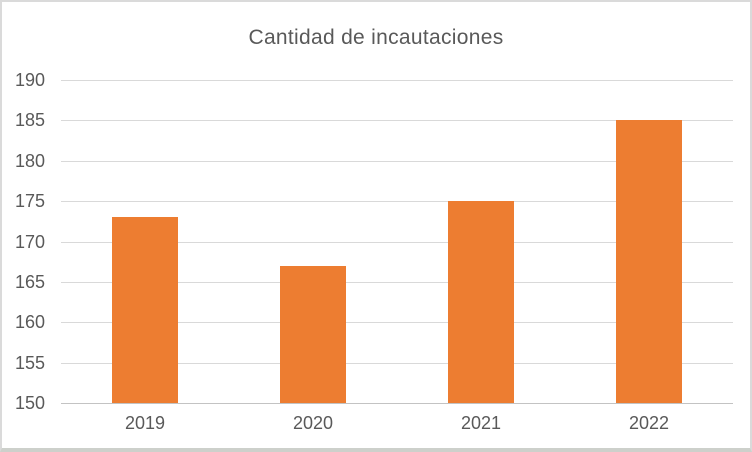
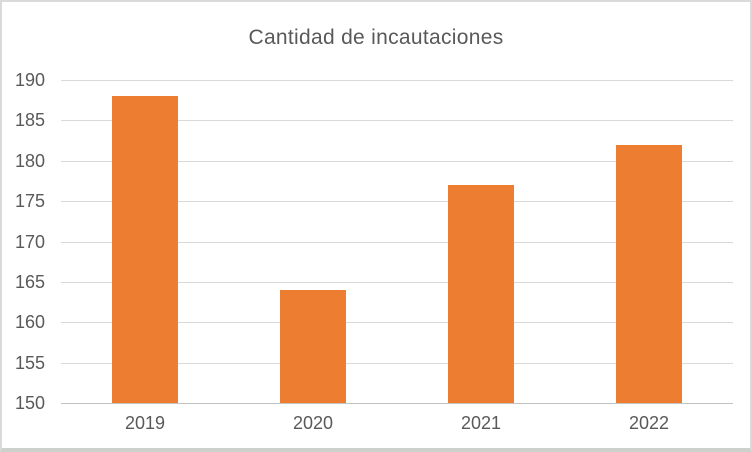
2019: 173 -> 188
2020: 167 -> 164
2021: 175 -> 177
2022: 185 -> 182
